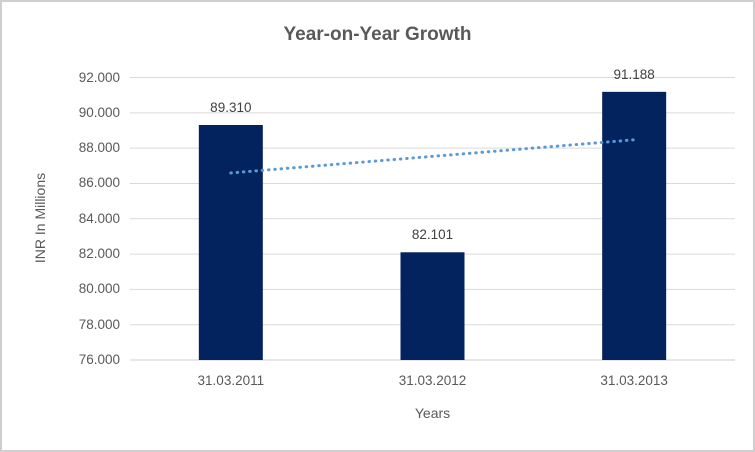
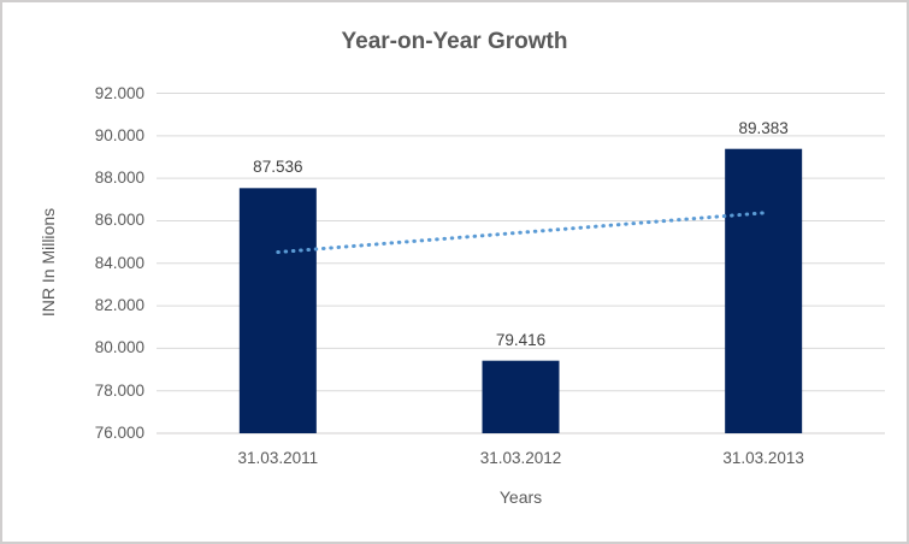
31.03.2011: 89.310 -> 87.536
31.03.2012: 82.101 -> 79.416
31.03.2013: 91.188 -> 89.383
